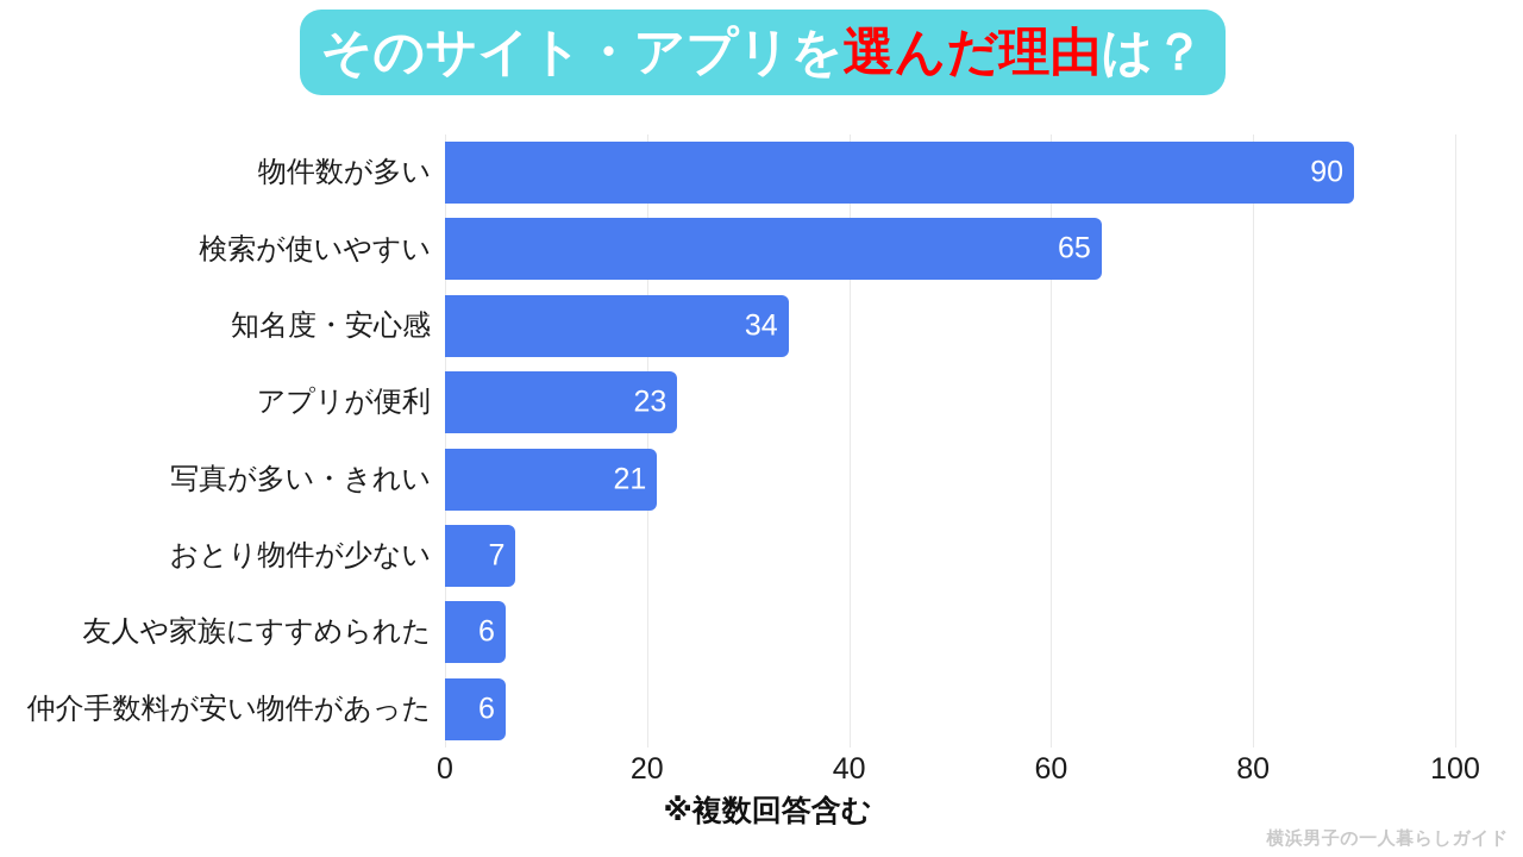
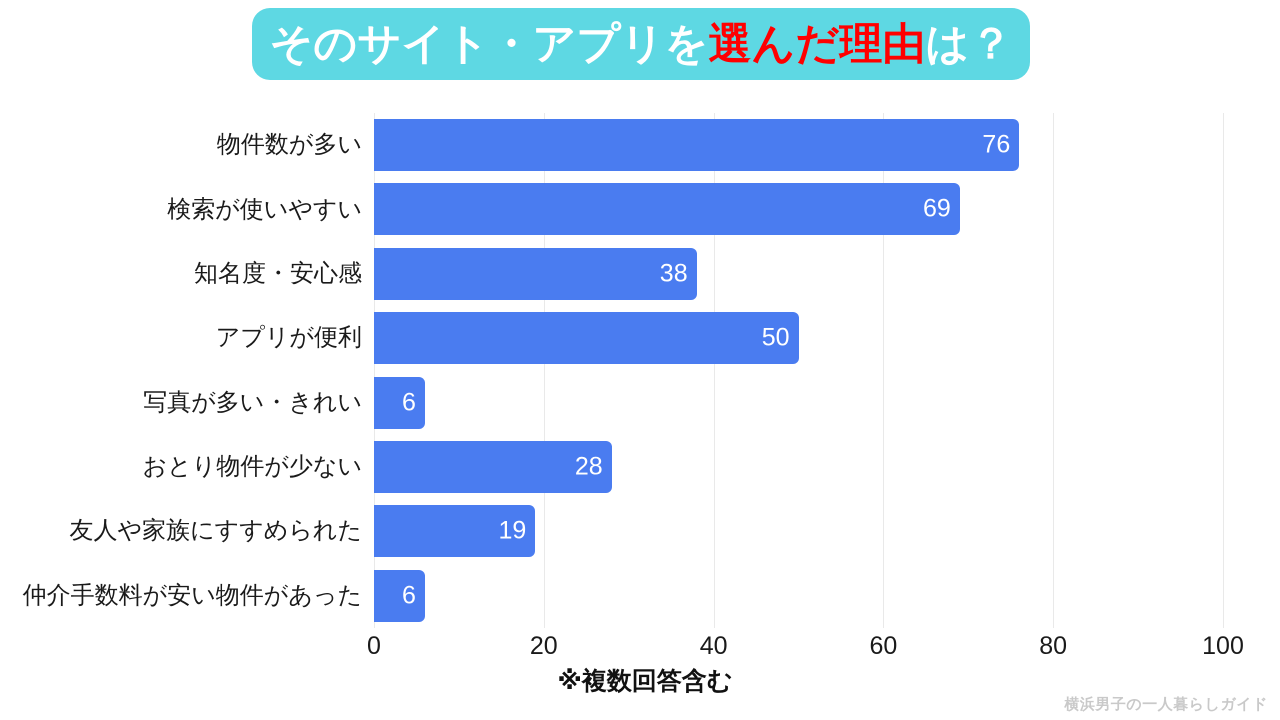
物件数が多い: 90 -> 76
検索が使いやすい: 65 -> 69
知名度・安心感: 34 -> 38
アプリが便利: 23 -> 50
写真が多い・きれい: 21 -> 6
おとり物件が少ない: 7 -> 28
友人や家族にすすめられた: 6 -> 19
